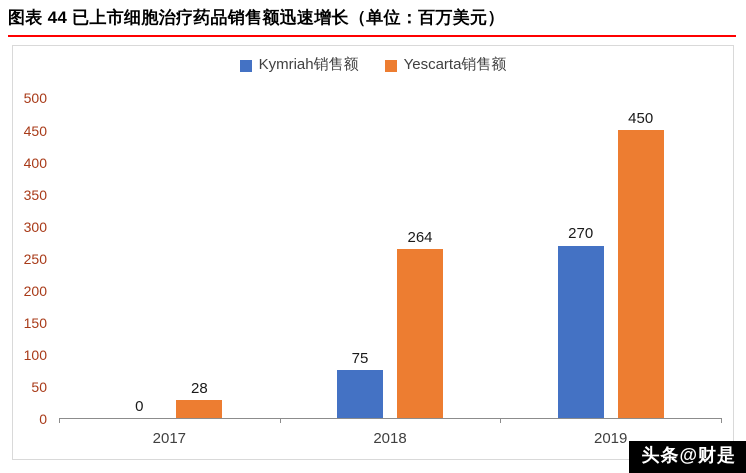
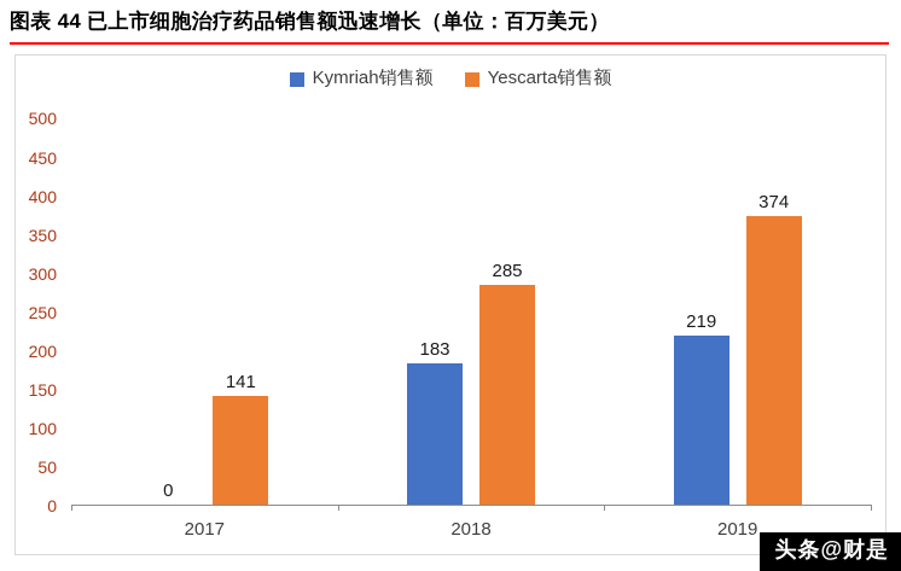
Yescarta销售额/2017: 28 -> 141
Kymriah销售额/2018: 75 -> 183
Yescarta销售额/2018: 264 -> 285
Kymriah销售额/2019: 270 -> 219
Yescarta销售额/2019: 450 -> 374
